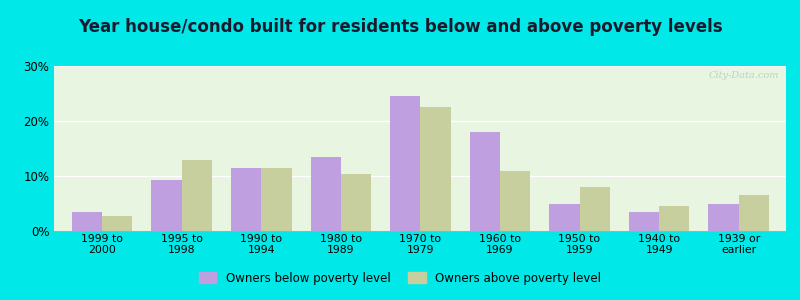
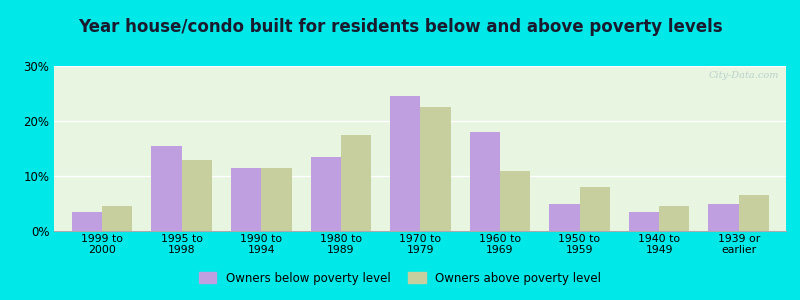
Owners above poverty level/1999 to 2000: 2.8% -> 4.5%
Owners below poverty level/1995 to 1998: 9.2% -> 15.5%
Owners above poverty level/1980 to 1989: 10.4% -> 17.5%
